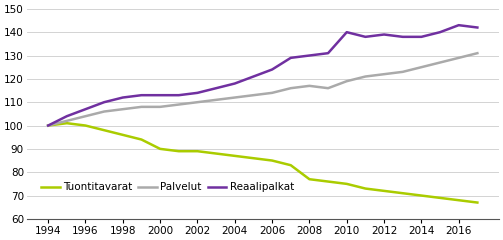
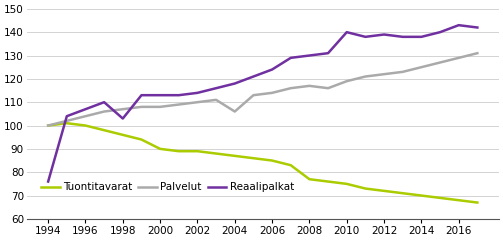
Reaalipalkat/1994: 100 -> 76
Reaalipalkat/1998: 112 -> 103
Palvelut/2004: 112 -> 106
